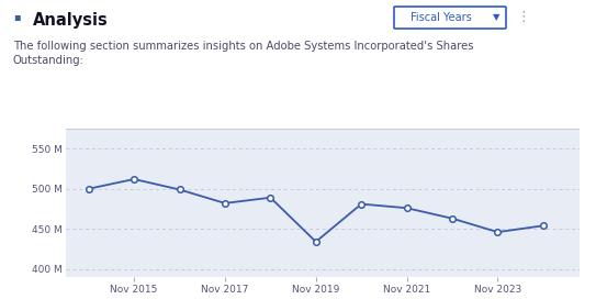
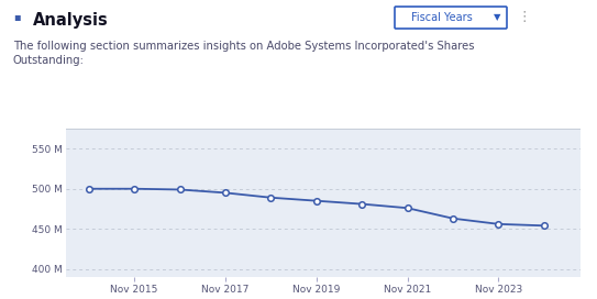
Nov 2015: 512 M -> 500 M
Nov 2017: 482 M -> 495 M
Nov 2019: 434 M -> 485 M
Nov 2023: 446 M -> 456 M
